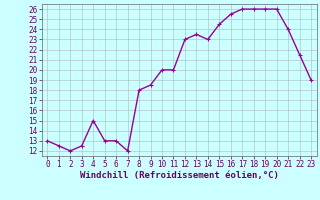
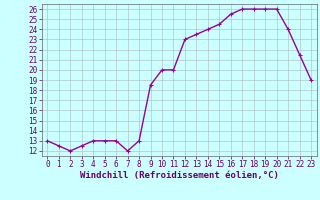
4: 15.0 -> 13.0
8: 18.0 -> 13.0
14: 23.0 -> 24.0
